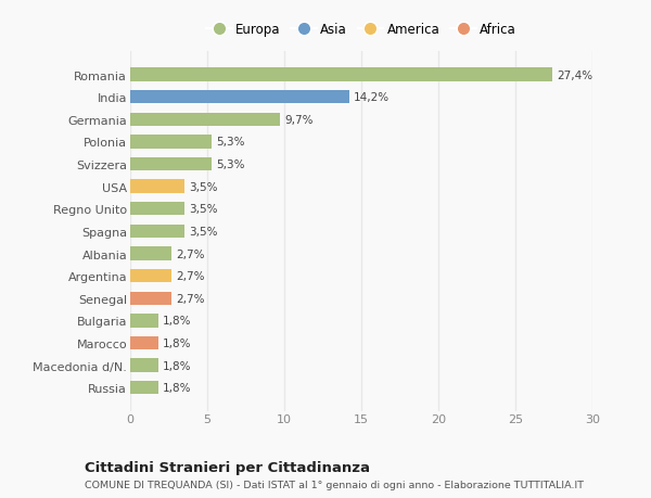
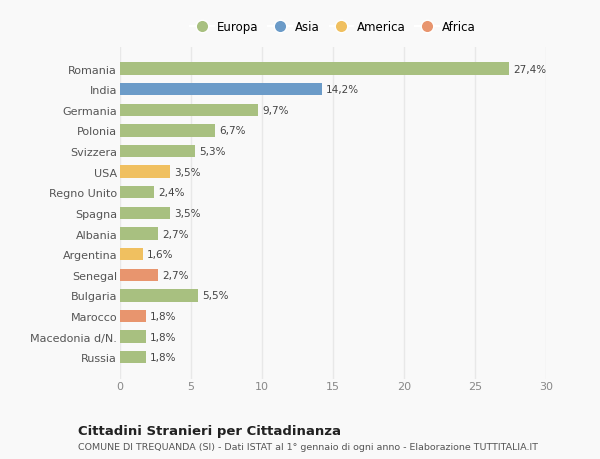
Polonia: 5,3% -> 6,7%
Regno Unito: 3,5% -> 2,4%
Argentina: 2,7% -> 1,6%
Bulgaria: 1,8% -> 5,5%
